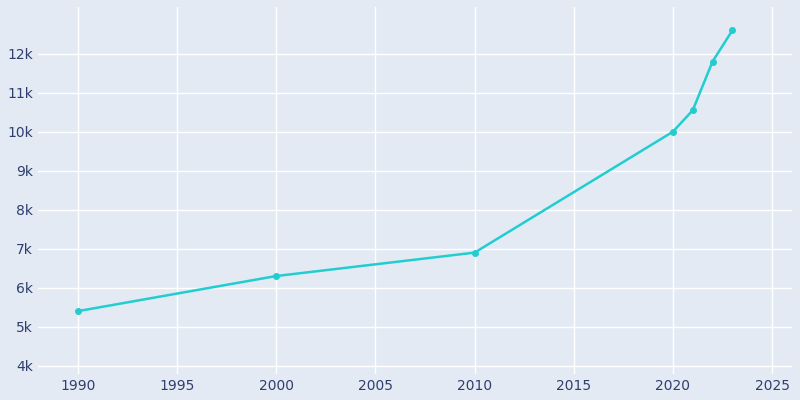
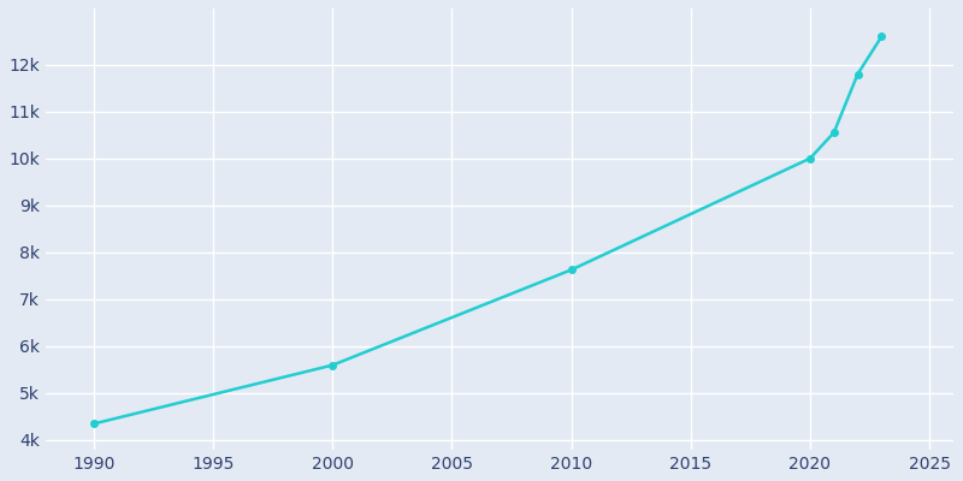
1990: 5.40k -> 4.34k
2000: 6.30k -> 5.59k
2010: 6.90k -> 7.62k
